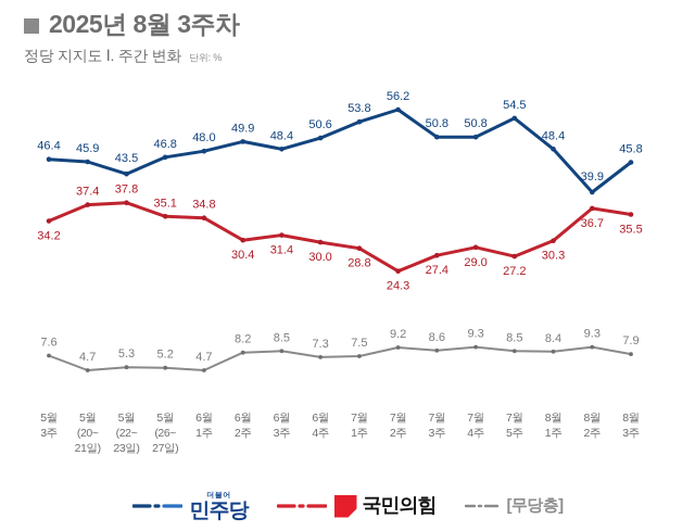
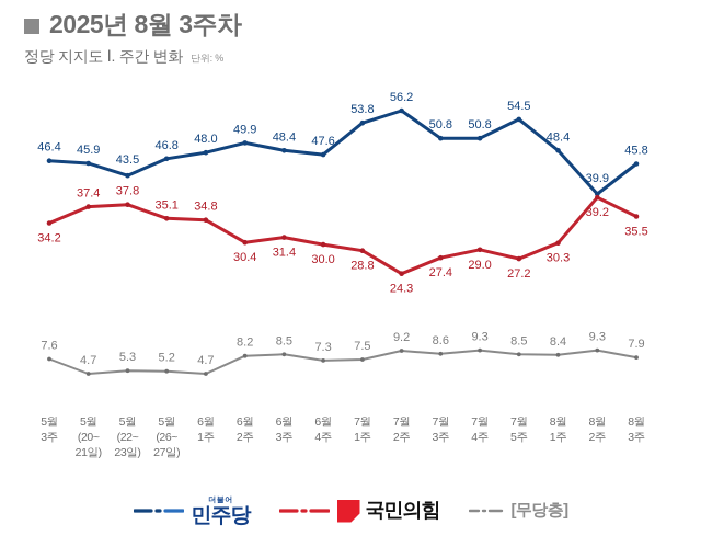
민주당/6월 4주: 50.6 -> 47.6
국민의힘/8월 2주: 36.7 -> 39.2
